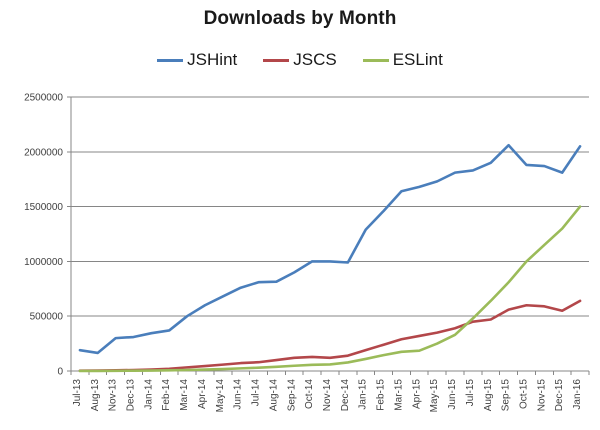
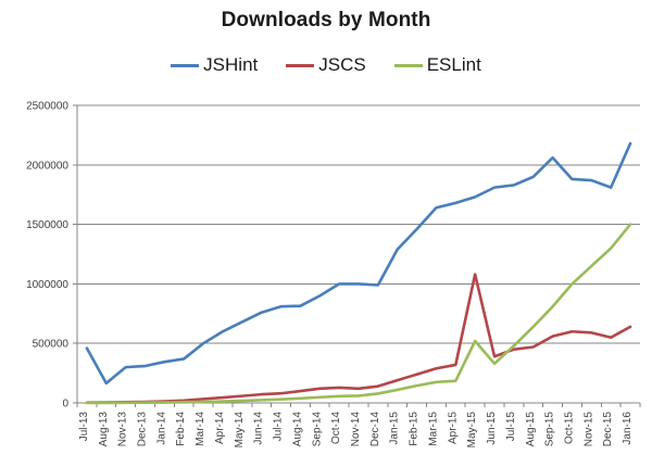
JSHint/Jul-13: 190000 -> 460000
JSCS/May-15: 350000 -> 1080000
ESLint/May-15: 250000 -> 520000
JSHint/Jan-16: 2050000 -> 2180000
